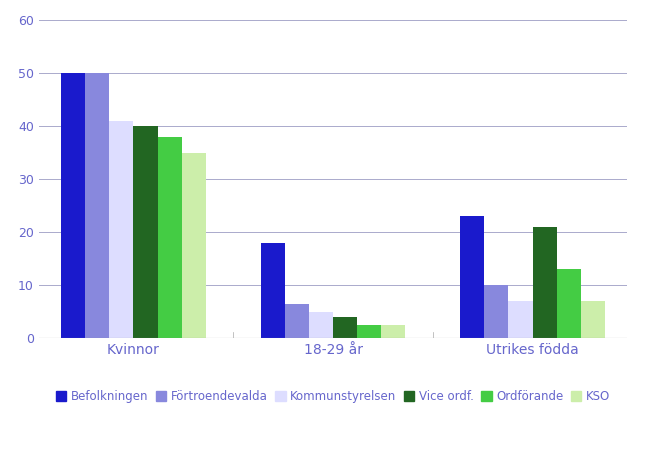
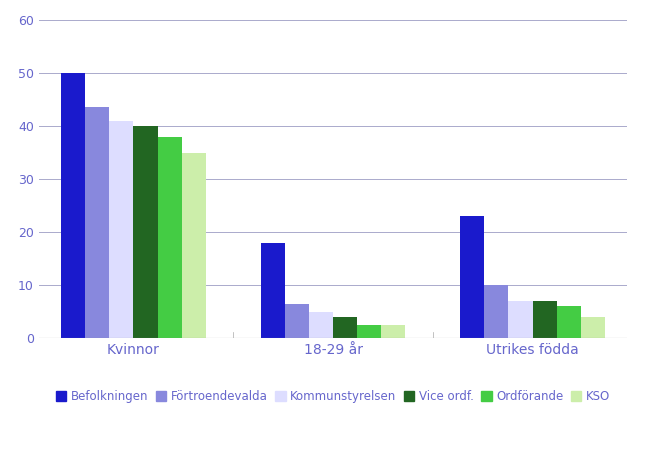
Förtroendevalda/Kvinnor: 50.0 -> 43.5
Vice ordf./Utrikes födda: 21 -> 7
Ordförande/Utrikes födda: 13.0 -> 6.0
KSO/Utrikes födda: 7.0 -> 4.0
